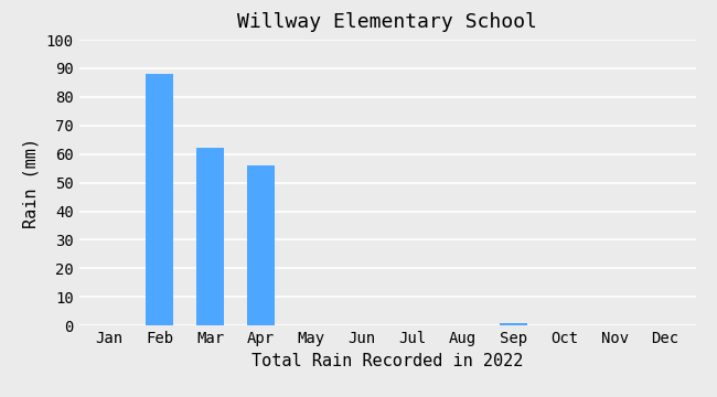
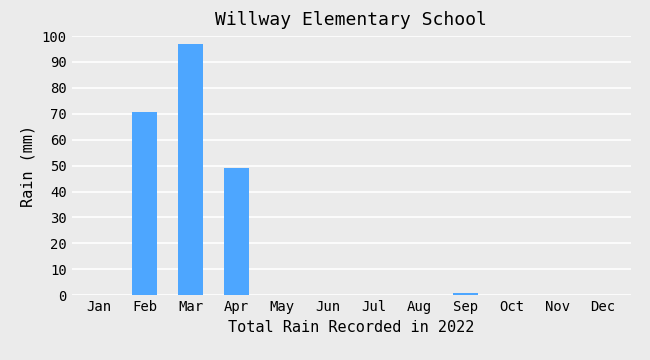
Feb: 88.0 -> 70.5
Mar: 62.0 -> 97.0
Apr: 56.0 -> 49.0
